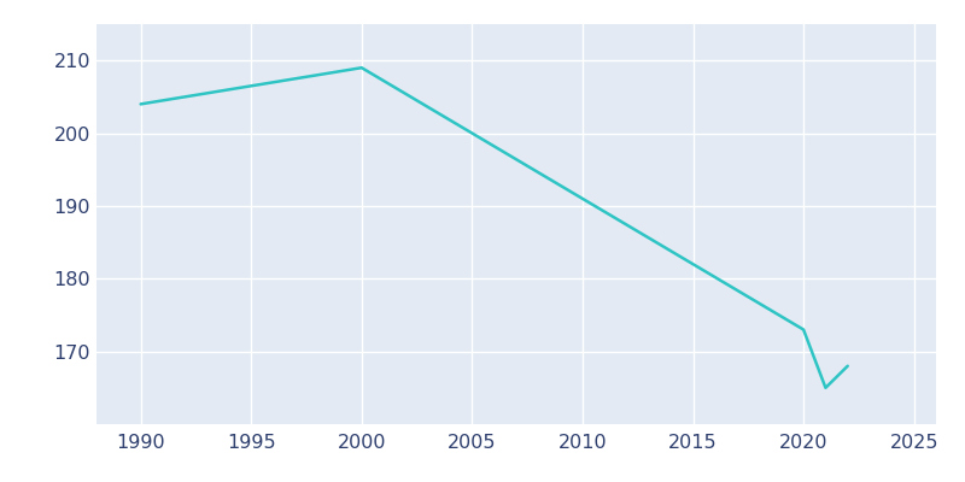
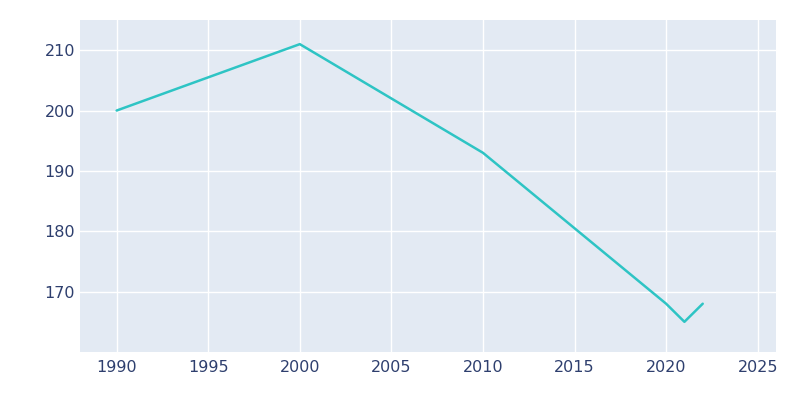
1990: 204 -> 200
2000: 209 -> 211
2010: 191 -> 193
2020: 173 -> 168
